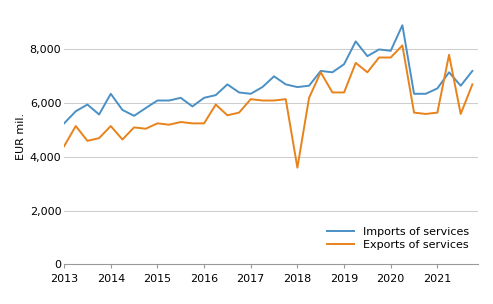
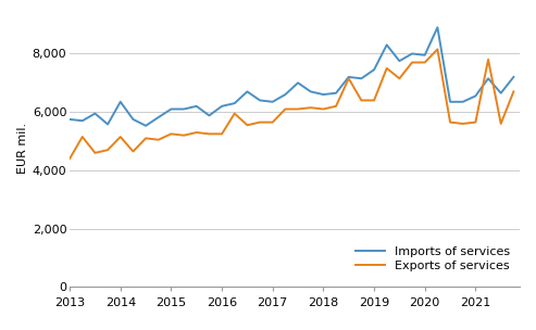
Imports of services/2013: 5,250 -> 5,750
Exports of services/2017: 6,150 -> 5,650
Exports of services/2018: 3,600 -> 6,100
